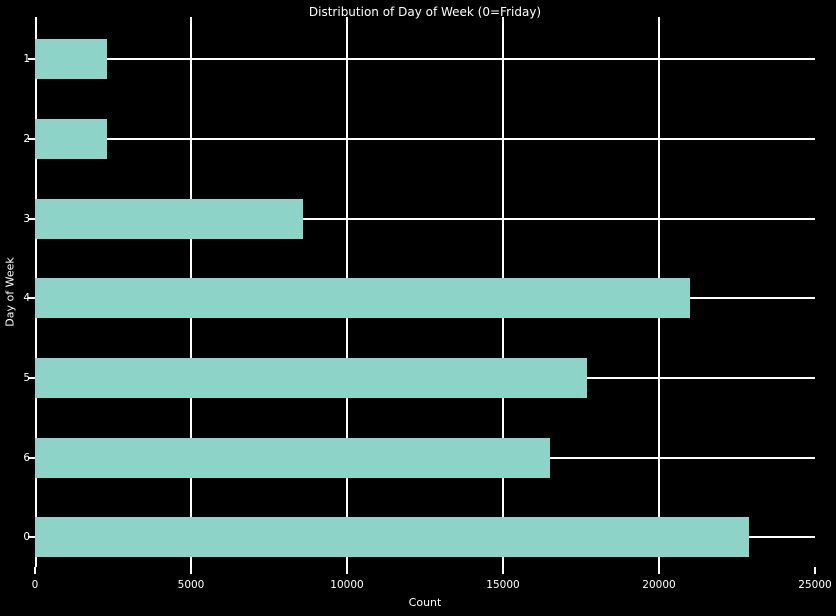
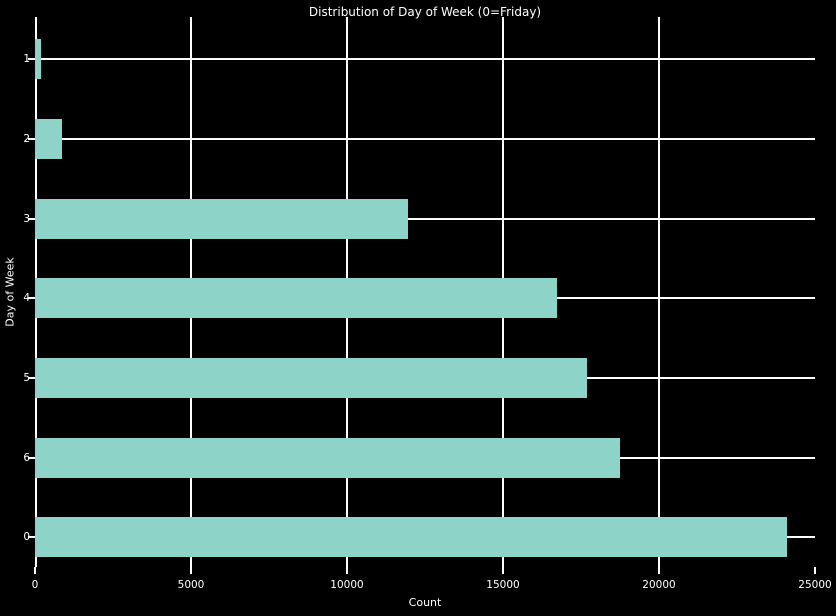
1: 2300 -> 200
2: 2300 -> 900
3: 8600 -> 12000
4: 21000 -> 16700
6: 16500 -> 18700
0: 22900 -> 24100
